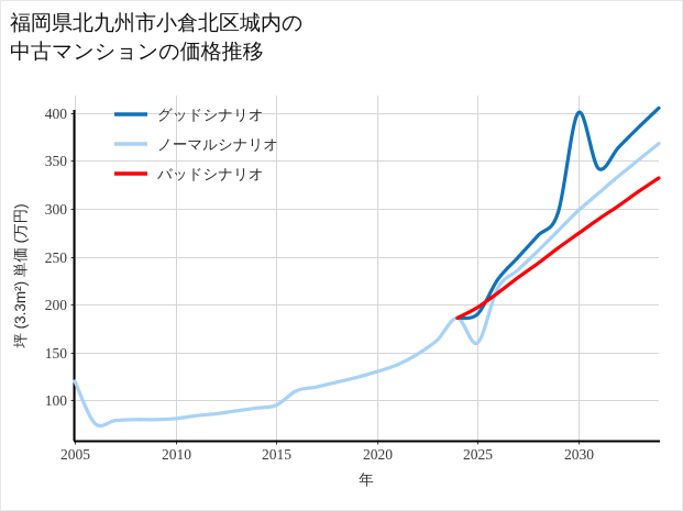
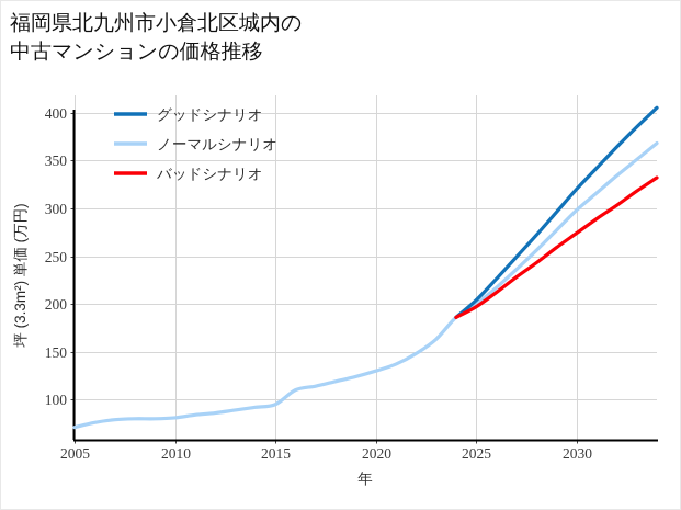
ノーマルシナリオ/2005: 120 -> 70
ノーマルシナリオ/2025: 160 -> 200
グッドシナリオ/2025: 190 -> 200
グッドシナリオ/2030: 400 -> 320
